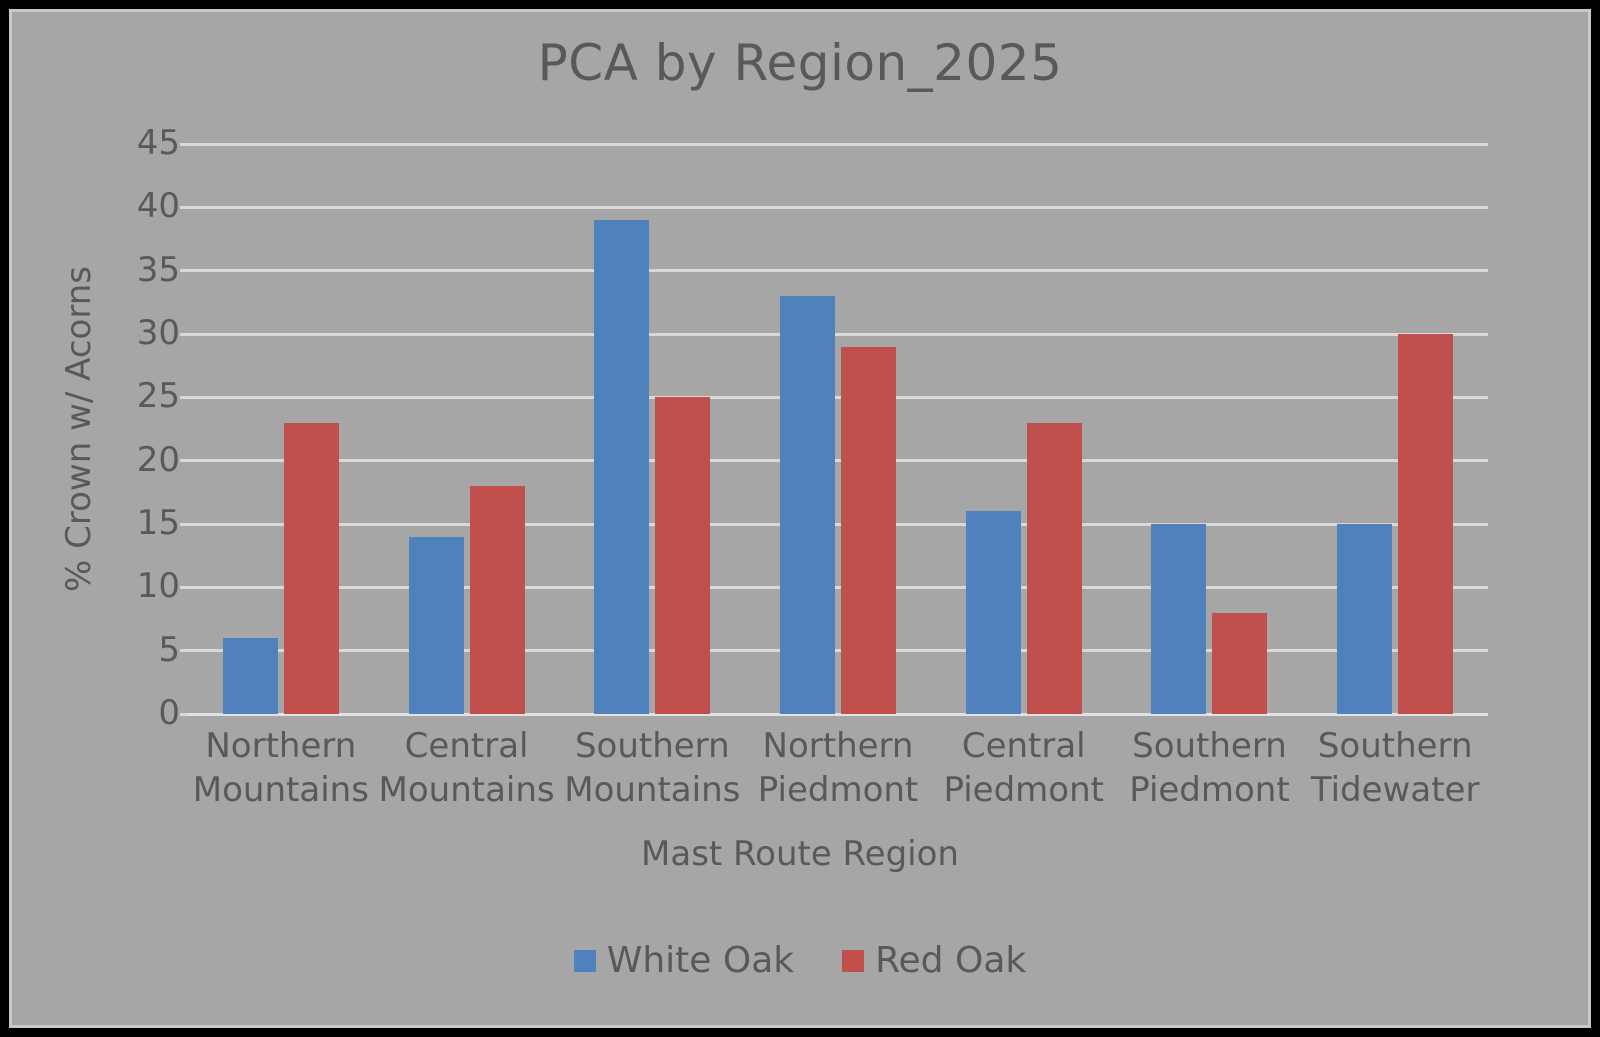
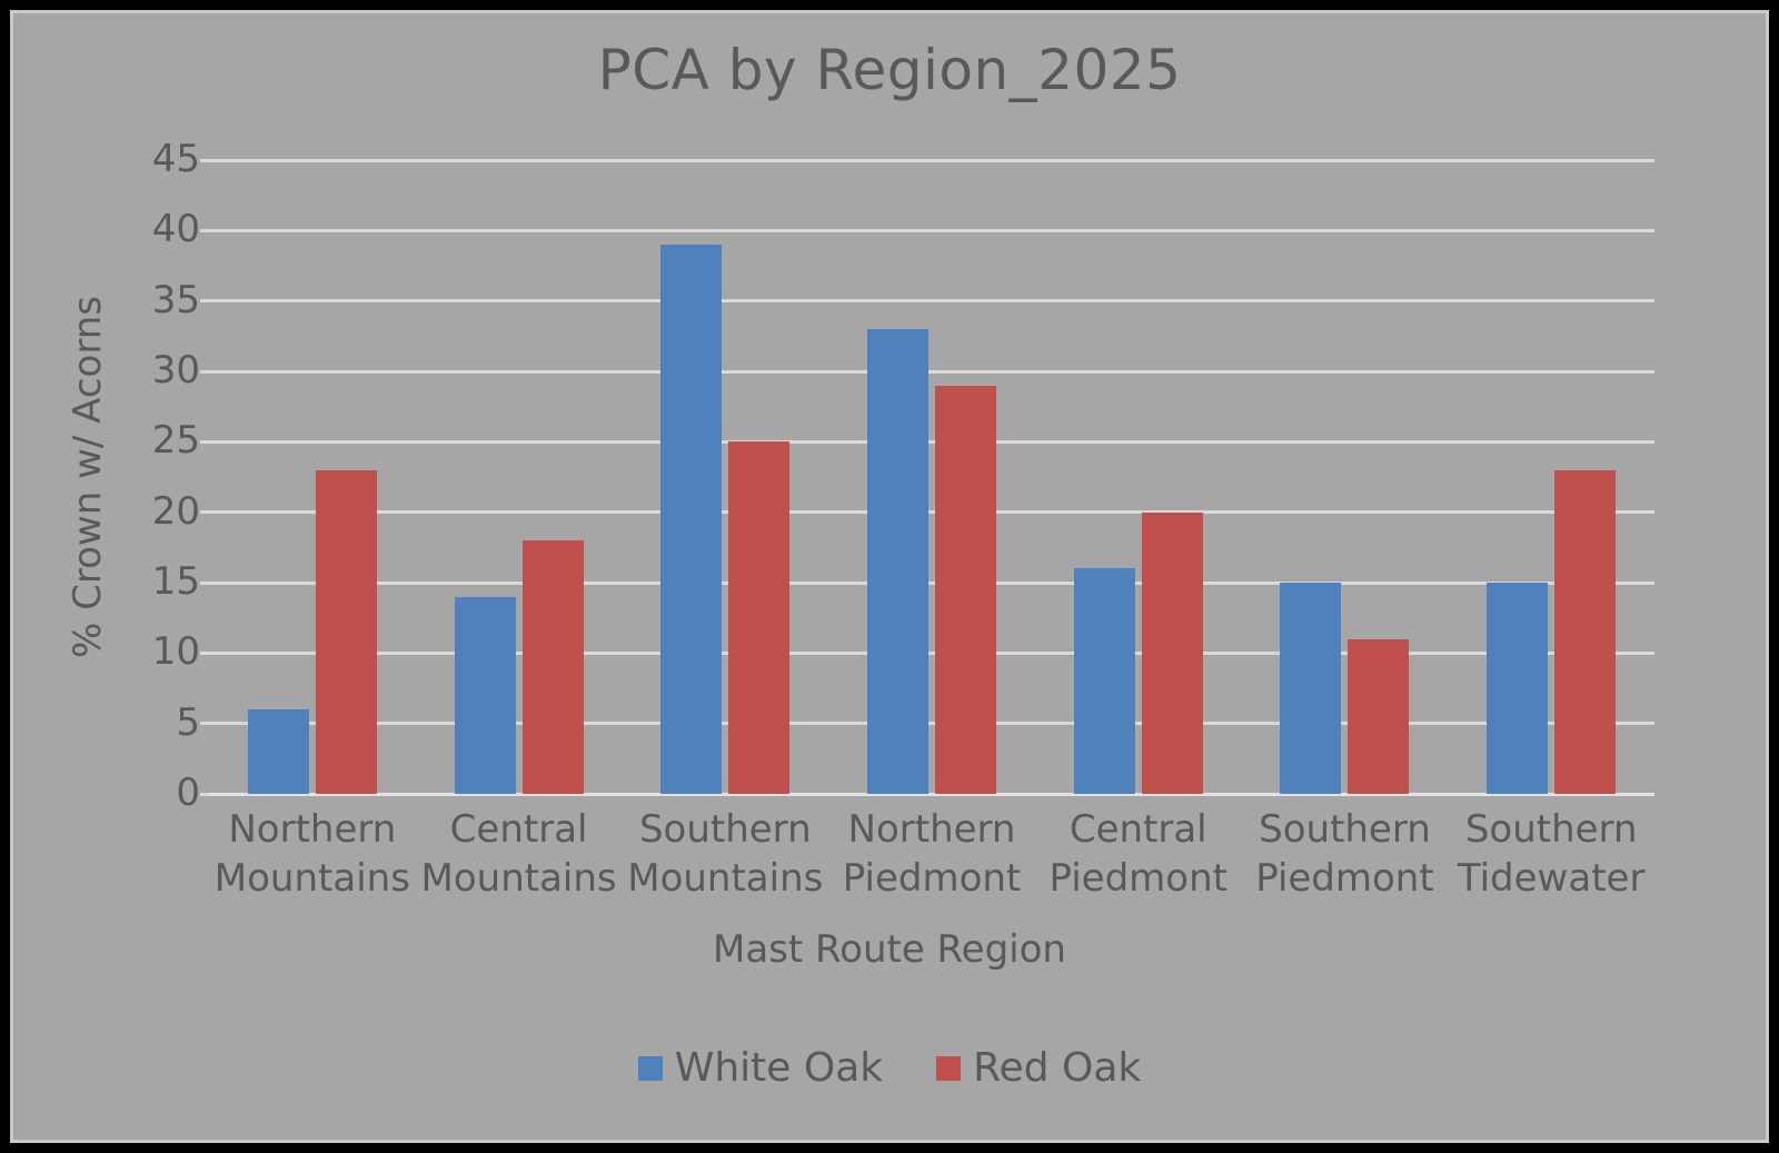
Red Oak/Central Piedmont: 23 -> 20
Red Oak/Southern Piedmont: 8 -> 11
Red Oak/Southern Tidewater: 30 -> 23
